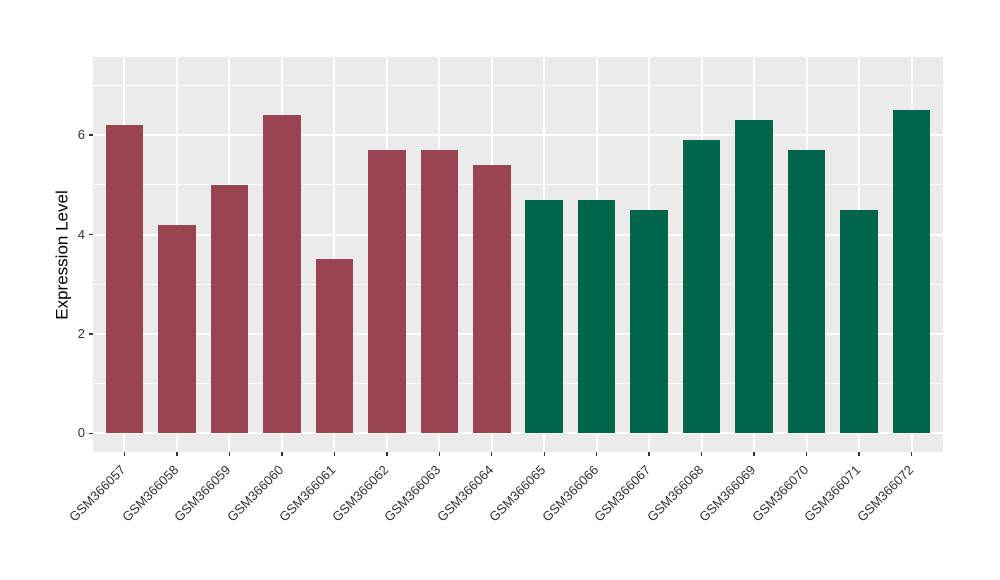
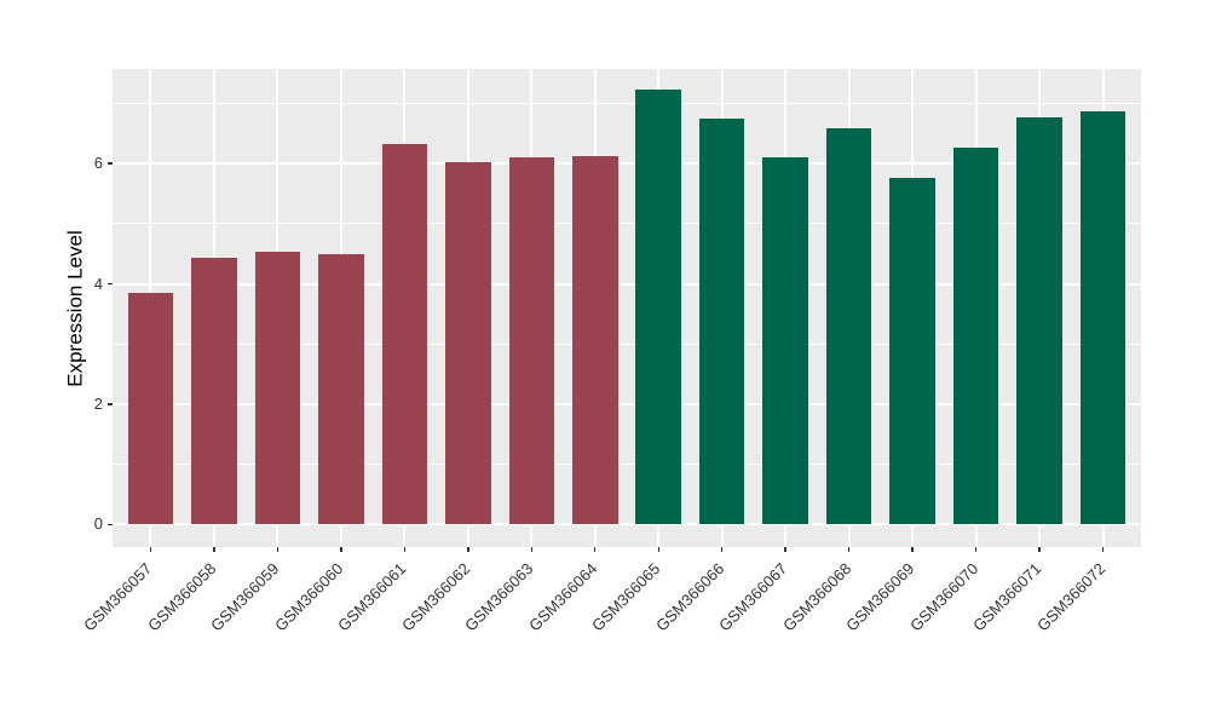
GSM366057: 6.2 -> 3.9
GSM366058: 4.2 -> 4.4
GSM366059: 5.0 -> 4.5
GSM366060: 6.4 -> 4.5
GSM366061: 3.5 -> 6.3
GSM366062: 5.7 -> 6.0
GSM366063: 5.7 -> 6.1
GSM366064: 5.4 -> 6.1
GSM366065: 4.7 -> 7.2
GSM366066: 4.7 -> 6.8
GSM366067: 4.5 -> 6.1
GSM366068: 5.9 -> 6.6
GSM366069: 6.3 -> 5.8
GSM366070: 5.7 -> 6.3
GSM366071: 4.5 -> 6.8
GSM366072: 6.5 -> 6.9
